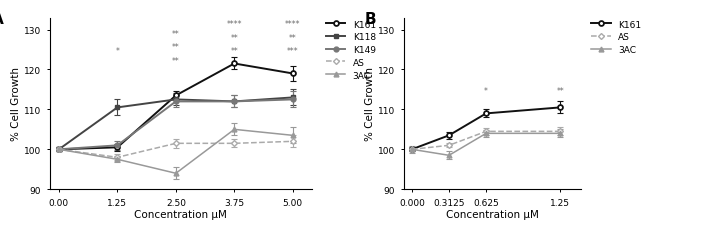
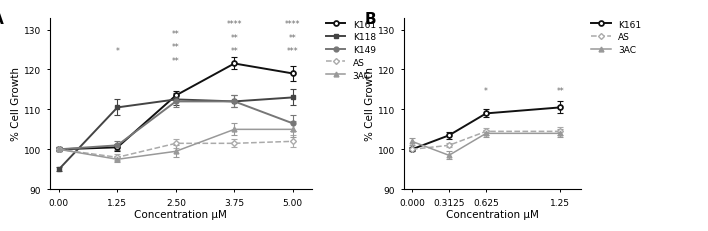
K118/0.00: 100.0 -> 95.0
3AC/2.50: 94.0 -> 99.5
K149/5.00: 112.5 -> 106.5
3AC/5.00: 103.5 -> 105.0
3AC/0.000: 100.0 -> 102.0
